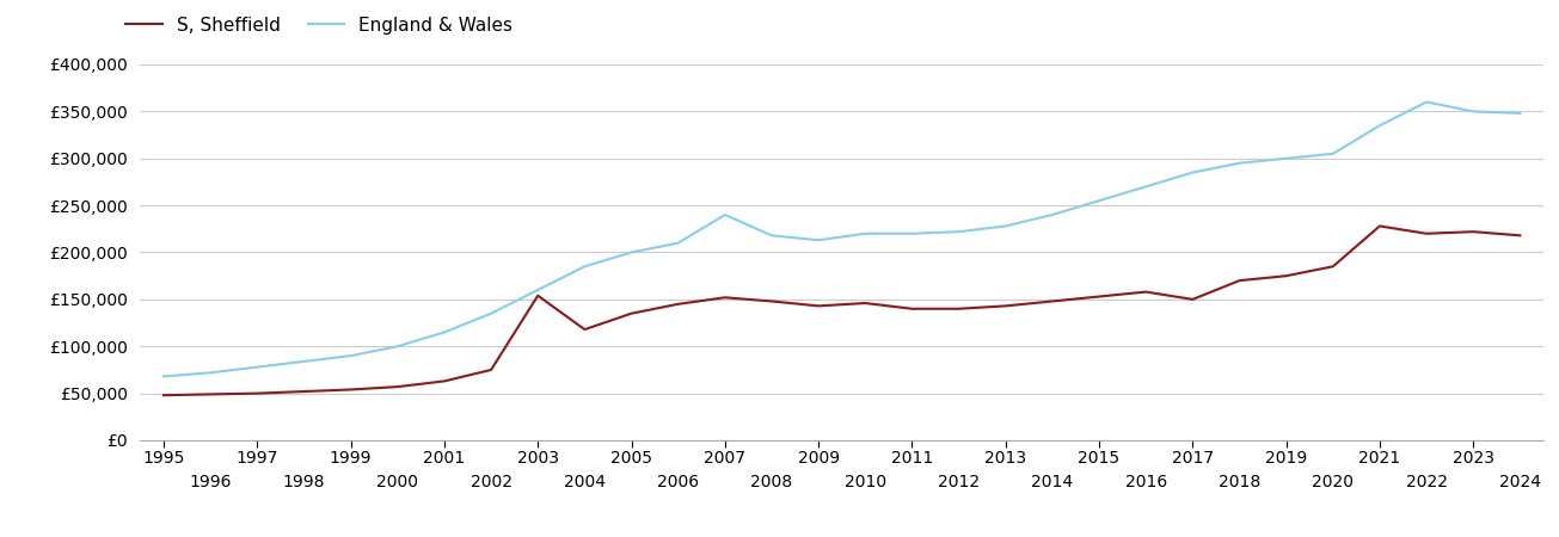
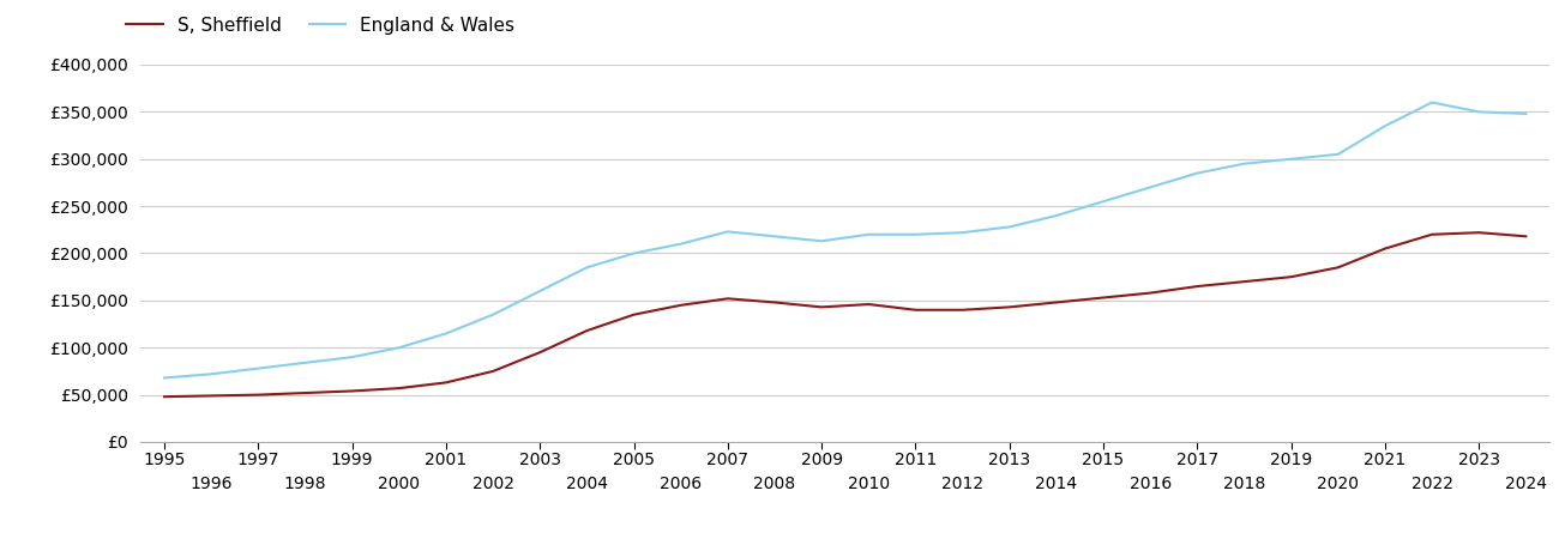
S, Sheffield/2003: £154,000 -> £95,000
England & Wales/2007: £240,000 -> £223,000
S, Sheffield/2017: £150,000 -> £165,000
S, Sheffield/2021: £228,000 -> £205,000
